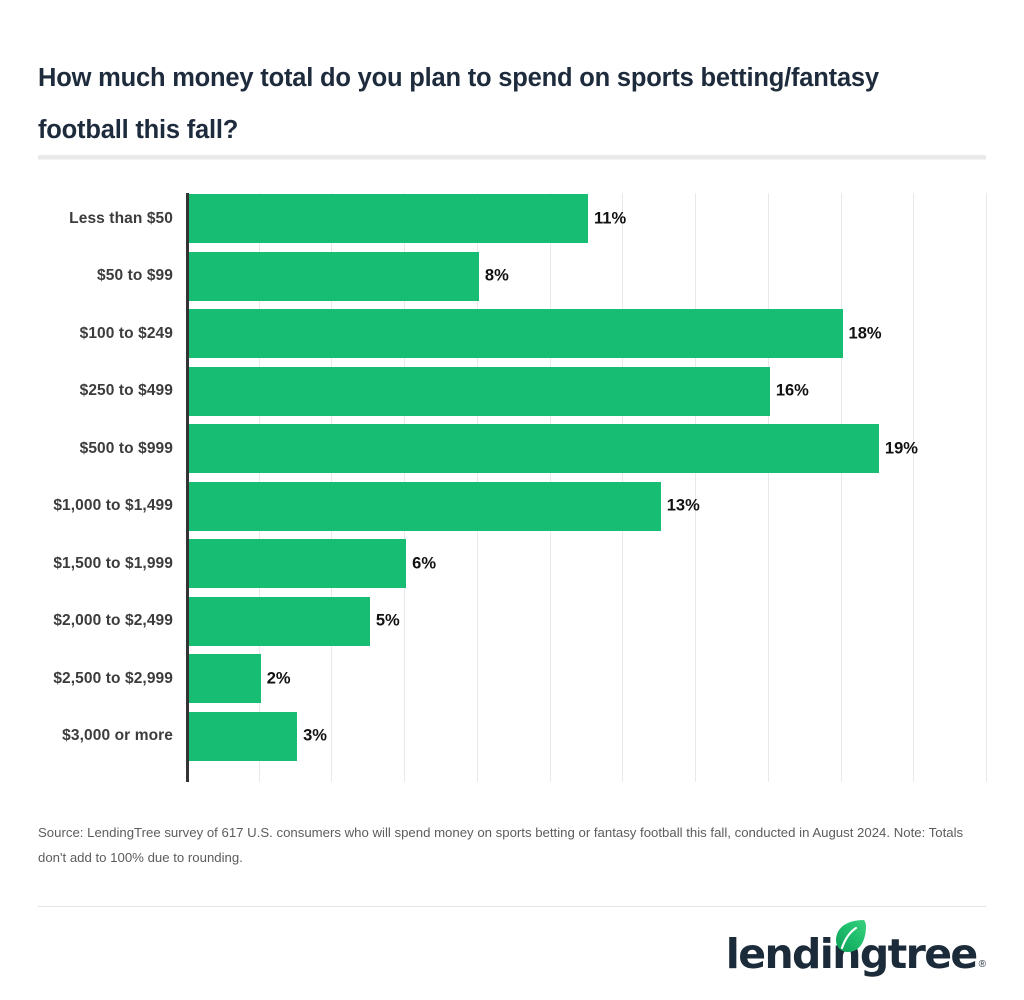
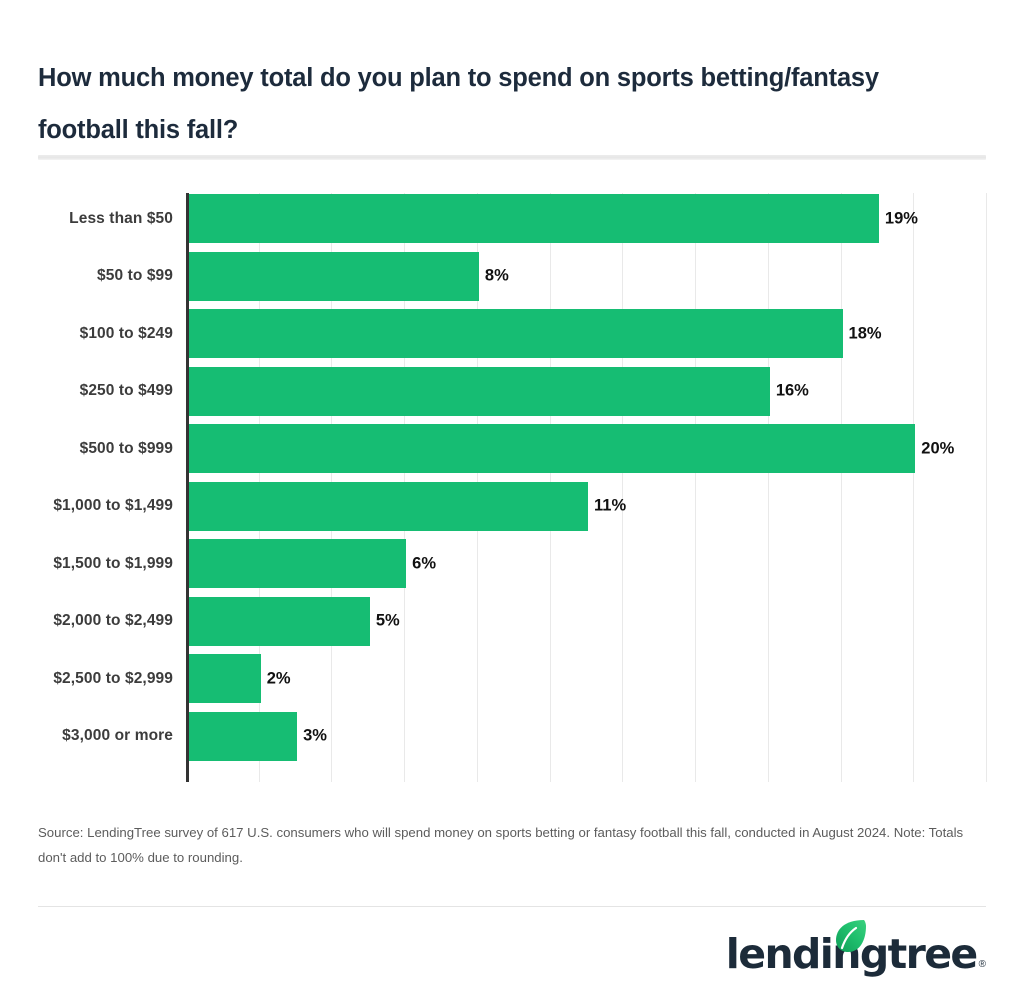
Less than $50: 11% -> 19%
$500 to $999: 19% -> 20%
$1,000 to $1,499: 13% -> 11%
